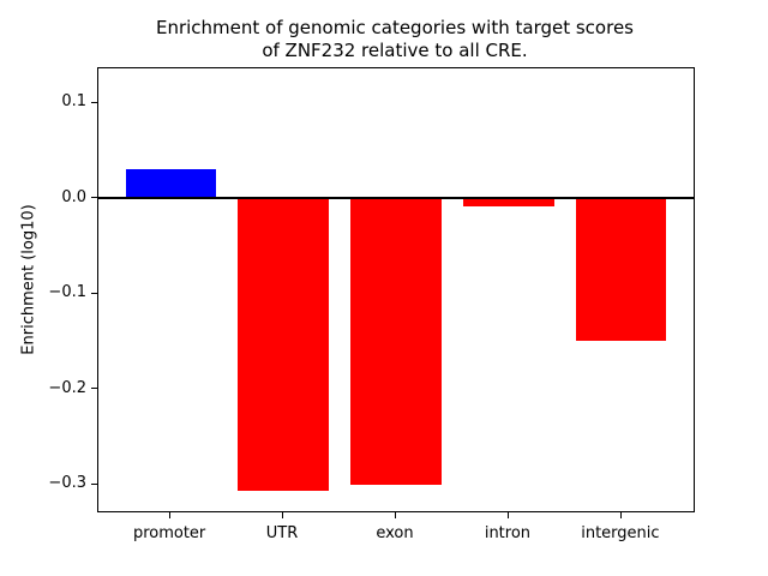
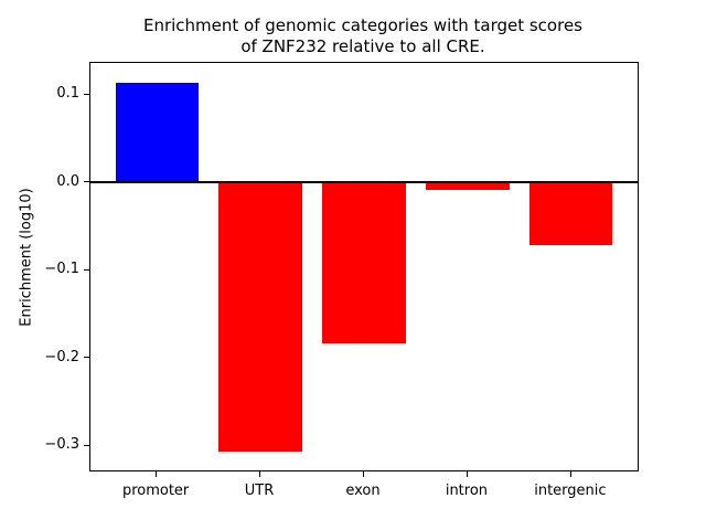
promoter: 0.03 -> 0.11
exon: -0.30 -> -0.18
intergenic: -0.15 -> -0.07
